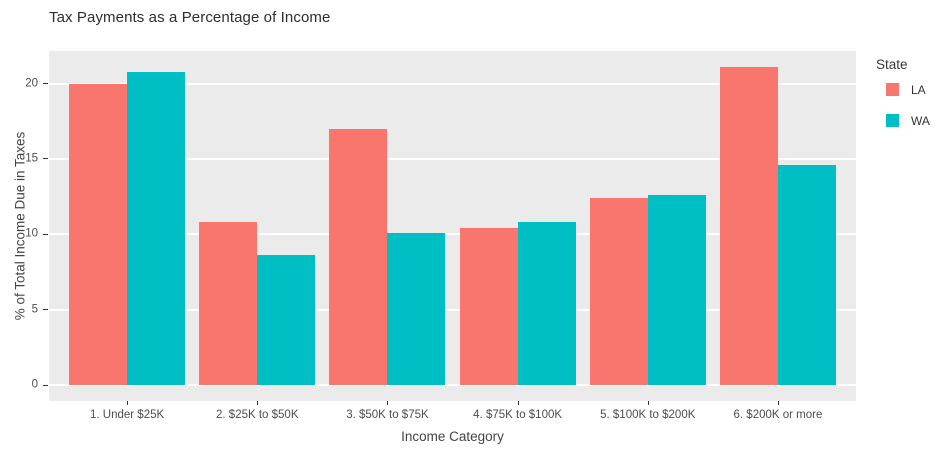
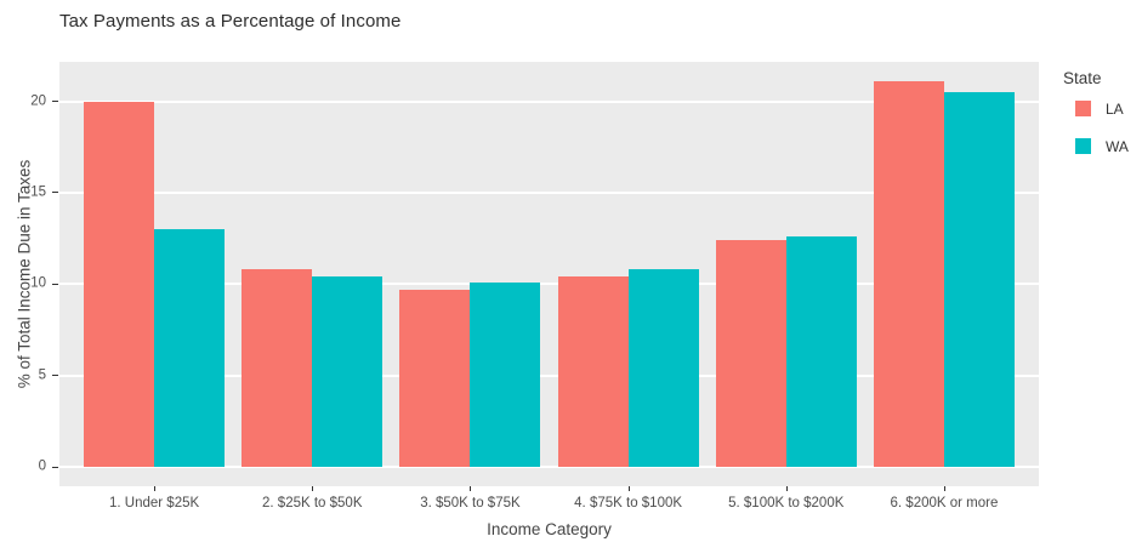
WA/1. Under $25K: 20.8 -> 13.0
WA/2. $25K to $50K: 8.6 -> 10.4
LA/3. $50K to $75K: 17.0 -> 9.7
WA/6. $200K or more: 14.6 -> 20.5
